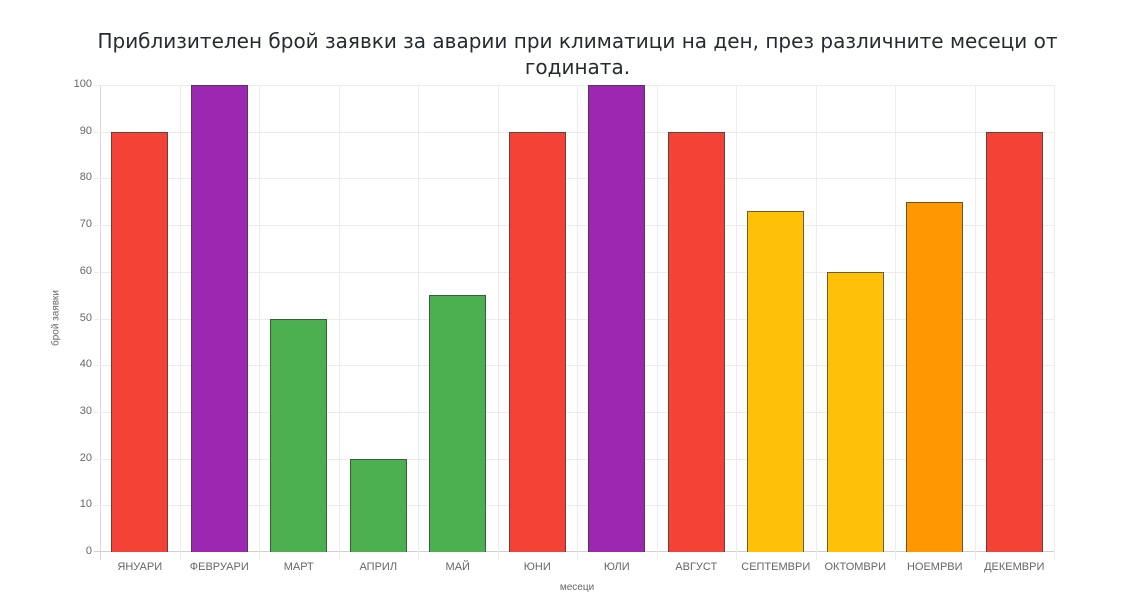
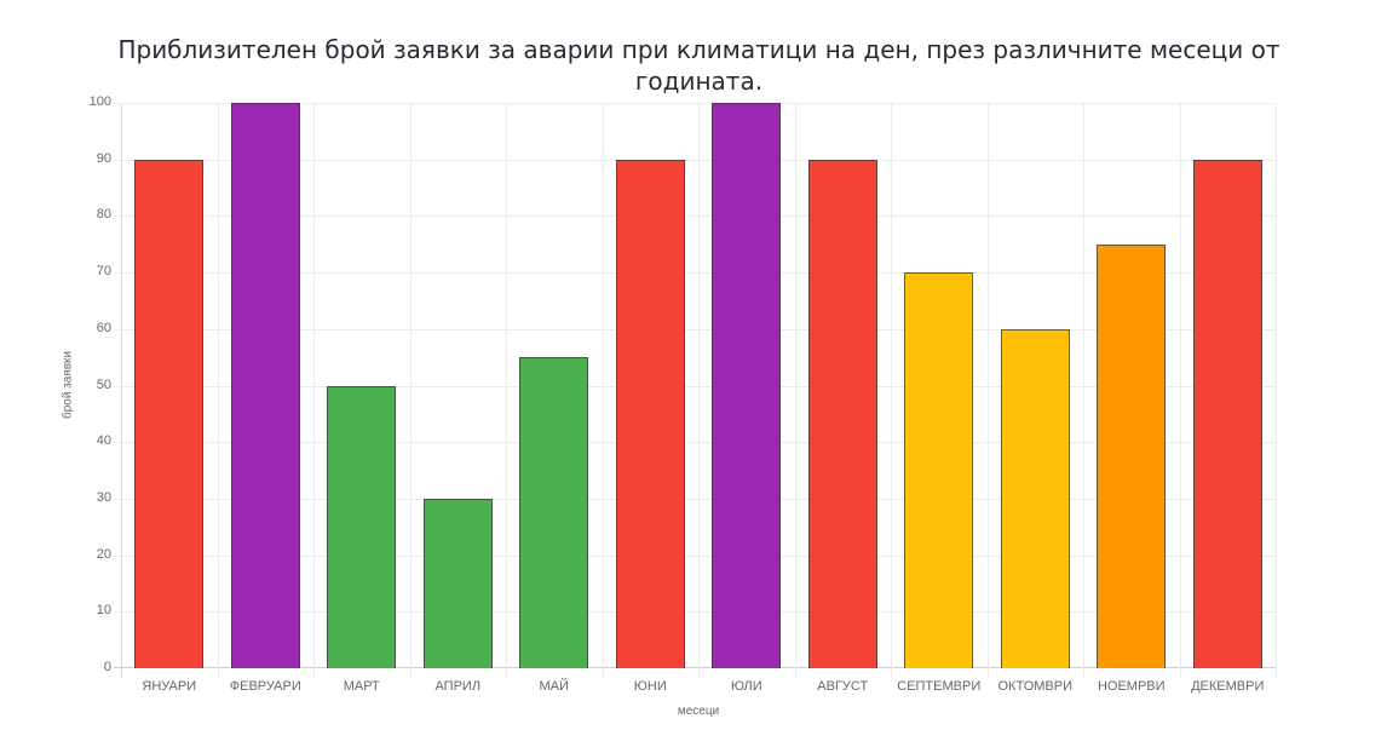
АПРИЛ: 20 -> 30
СЕПТЕМВРИ: 73 -> 70
